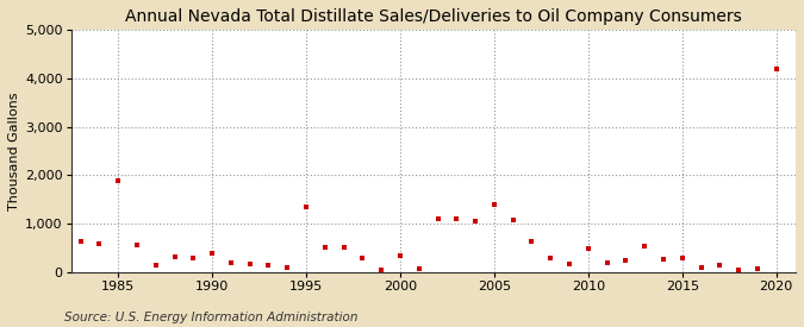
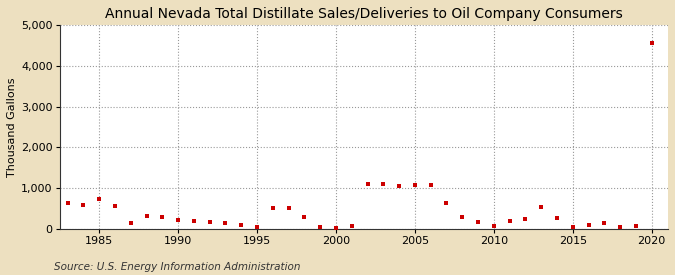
1985: 1,900 -> 730
1990: 400 -> 220
1995: 1,350 -> 50
2000: 350 -> 30
2005: 1,400 -> 1,080
2010: 500 -> 70
2015: 300 -> 60
2020: 4,200 -> 4,560
